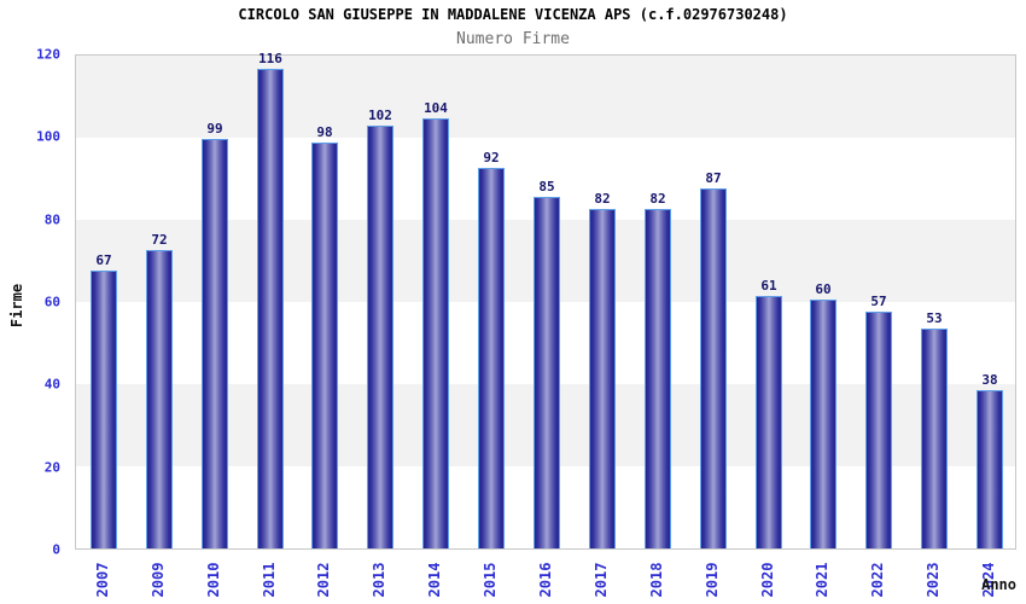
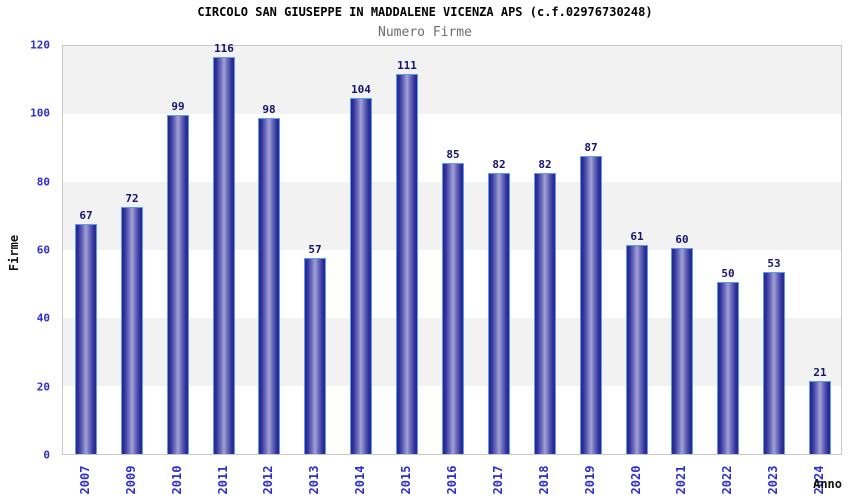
2013: 102 -> 57
2015: 92 -> 111
2022: 57 -> 50
2024: 38 -> 21
